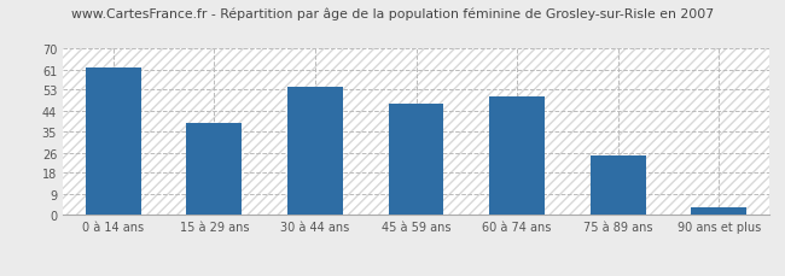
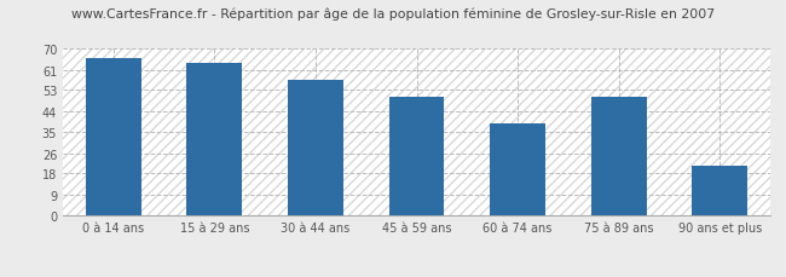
0 à 14 ans: 62 -> 66
15 à 29 ans: 39 -> 64
30 à 44 ans: 54 -> 57
45 à 59 ans: 47 -> 50
60 à 74 ans: 50 -> 39
75 à 89 ans: 25 -> 50
90 ans et plus: 3 -> 21
